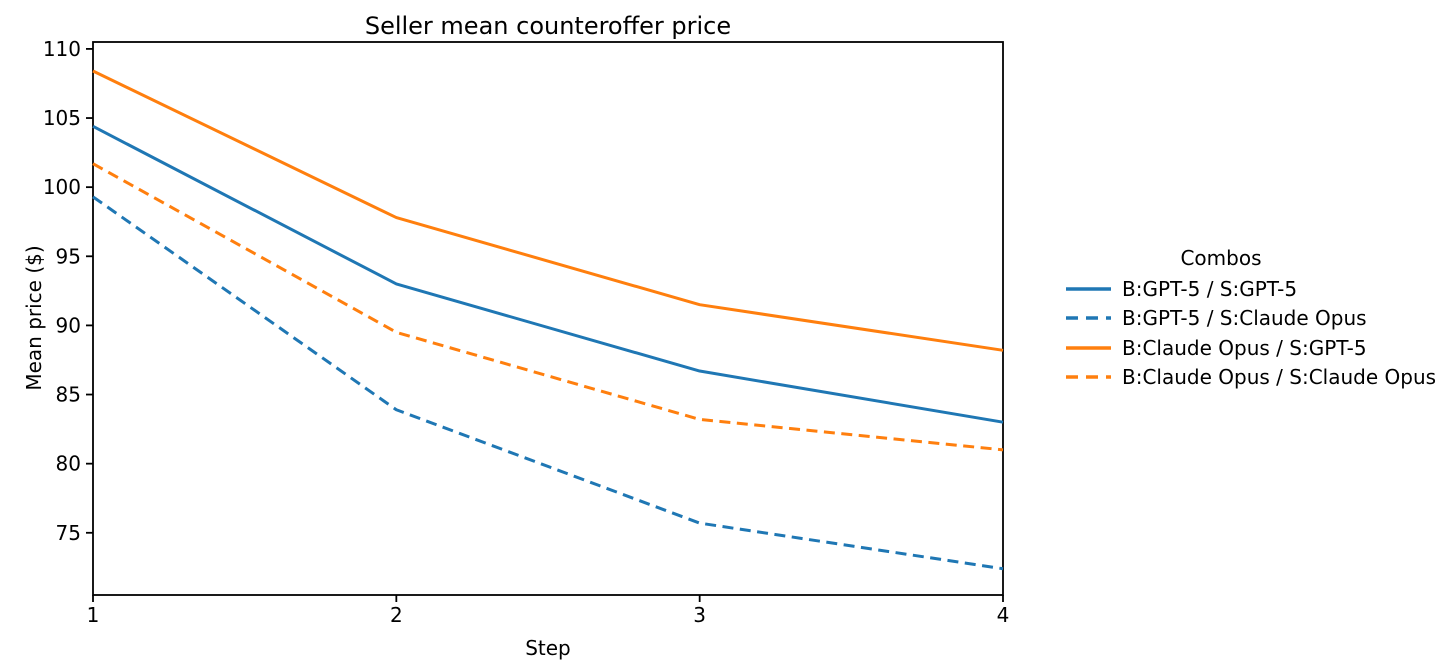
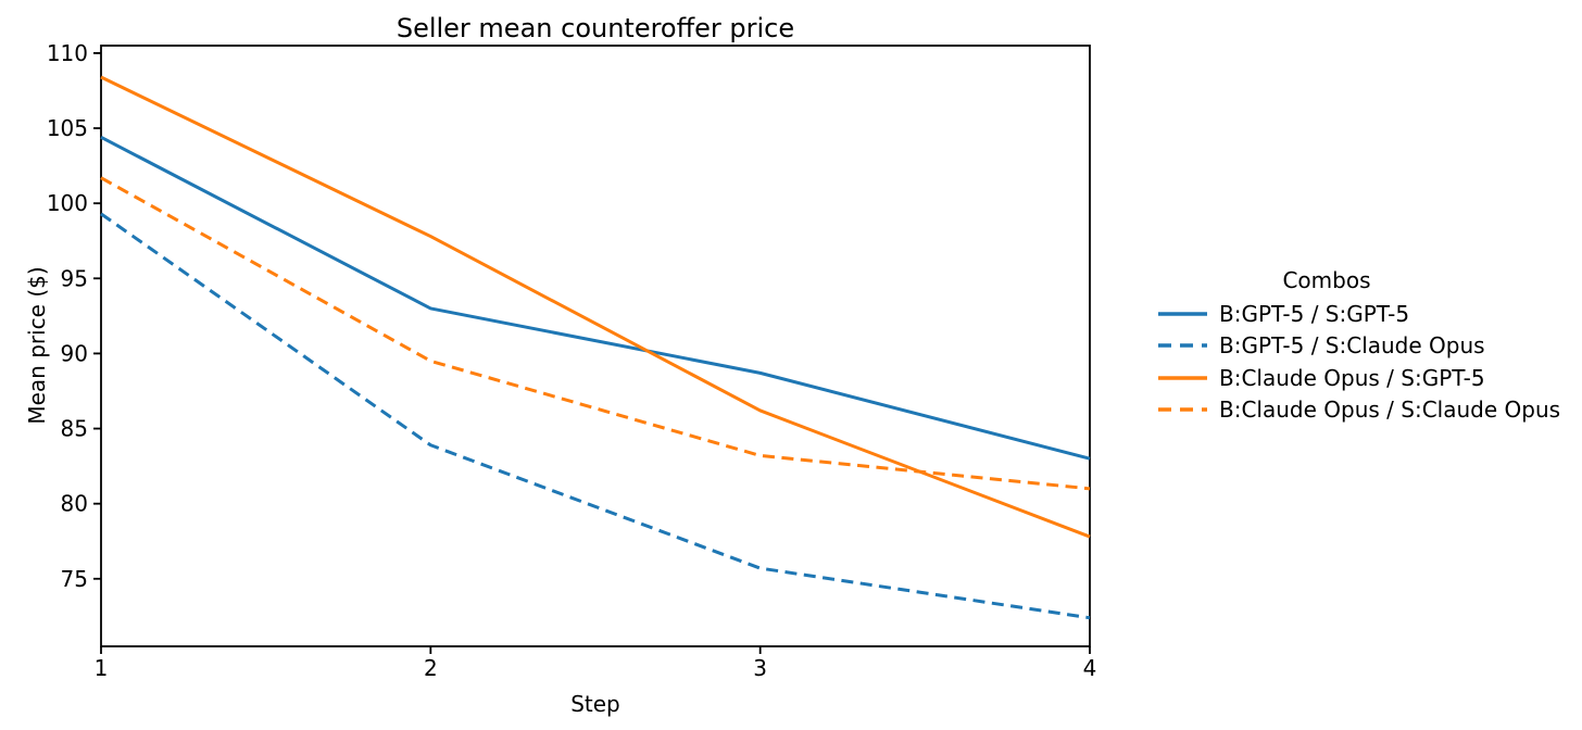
B:GPT-5 / S:GPT-5/3: 86.7 -> 88.7
B:Claude Opus / S:GPT-5/3: 91.5 -> 86.2
B:Claude Opus / S:GPT-5/4: 88.2 -> 77.8
